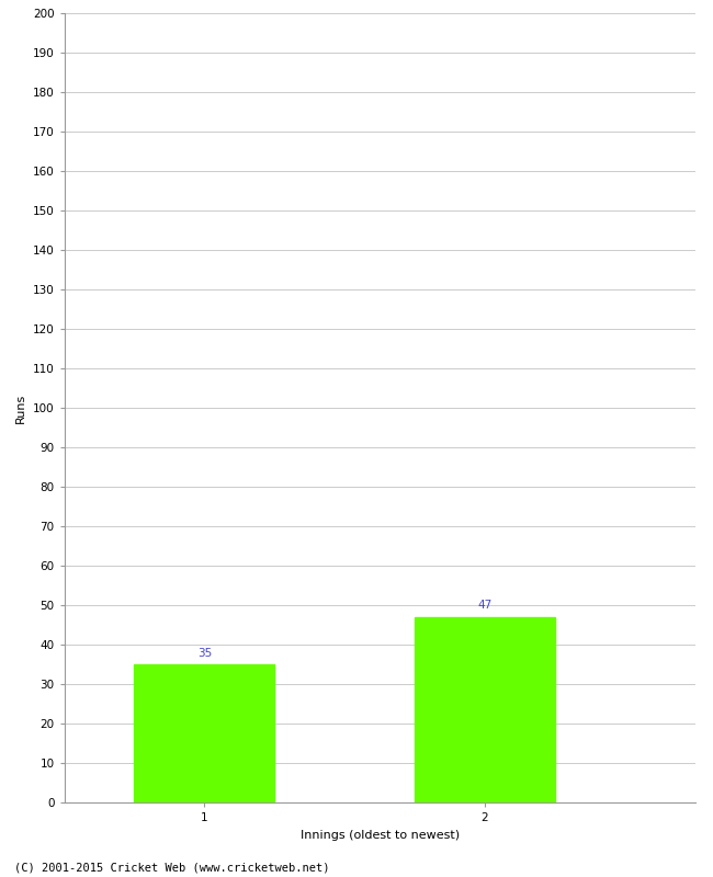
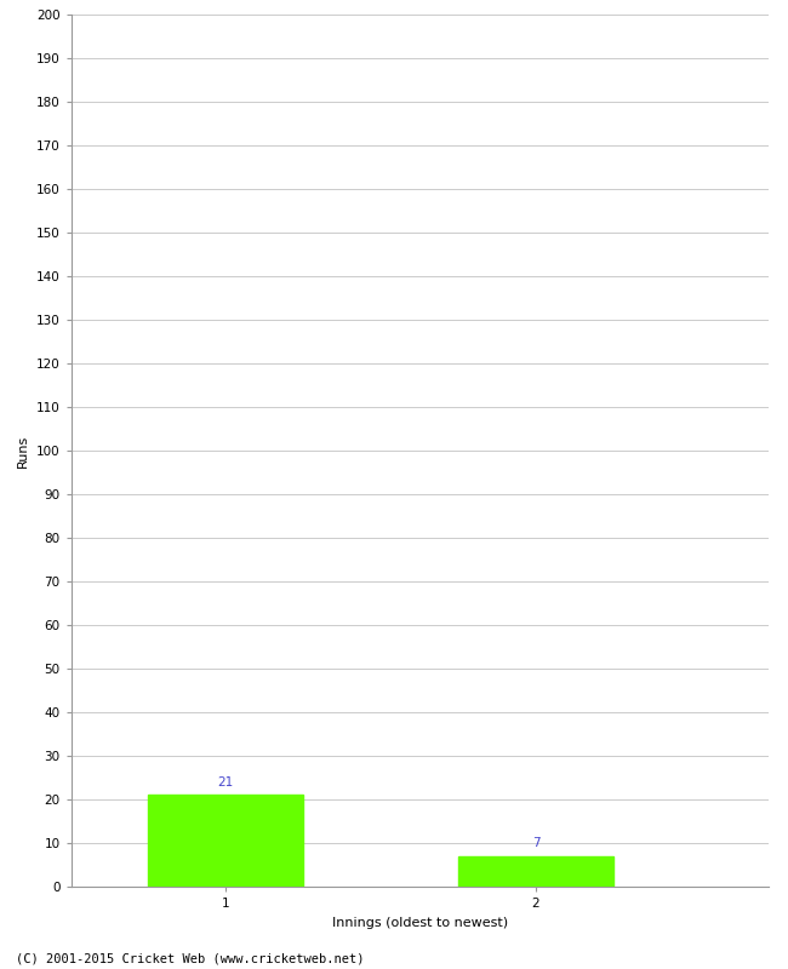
1: 35 -> 21
2: 47 -> 7
